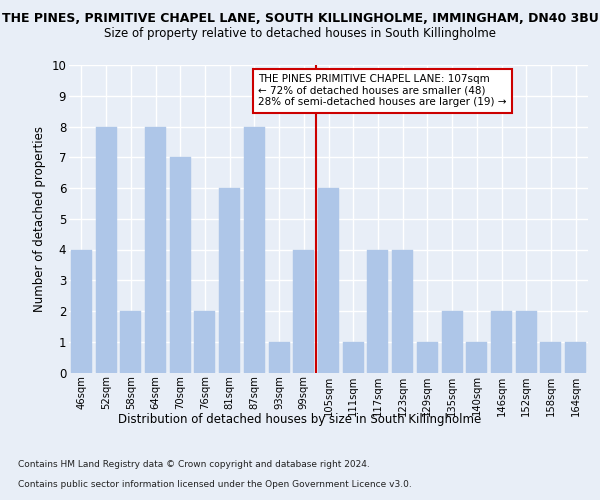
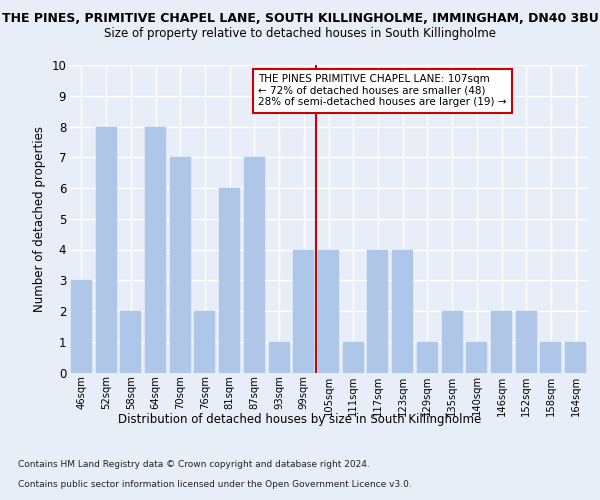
46sqm: 4 -> 3
87sqm: 8 -> 7
105sqm: 6 -> 4
